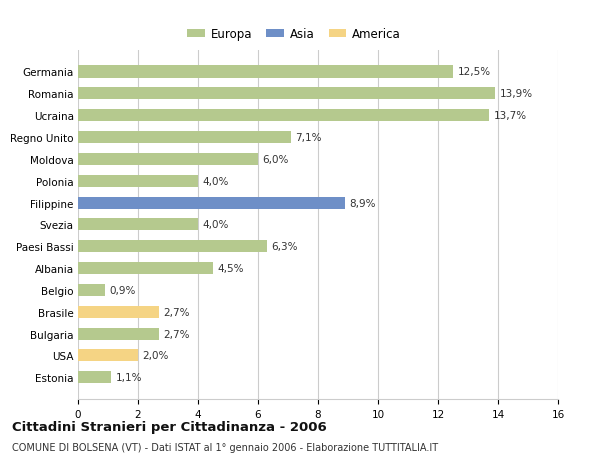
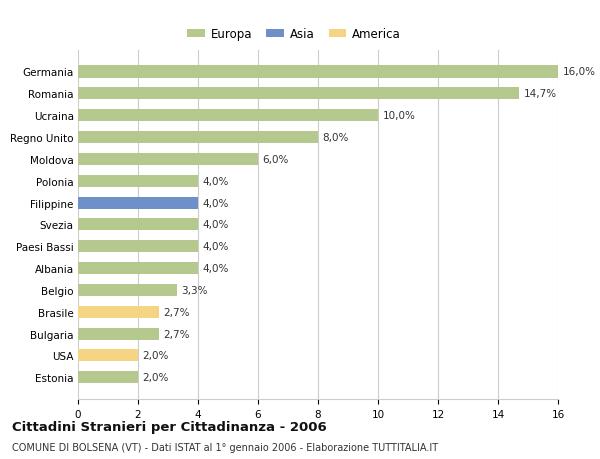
Germania: 12,5% -> 16,0%
Romania: 13,9% -> 14,7%
Ucraina: 13,7% -> 10,0%
Regno Unito: 7,1% -> 8,0%
Filippine: 8,9% -> 4,0%
Paesi Bassi: 6,3% -> 4,0%
Albania: 4,5% -> 4,0%
Belgio: 0,9% -> 3,3%
Estonia: 1,1% -> 2,0%
